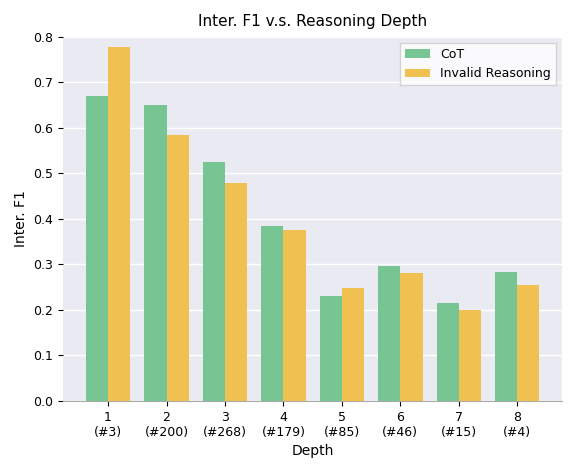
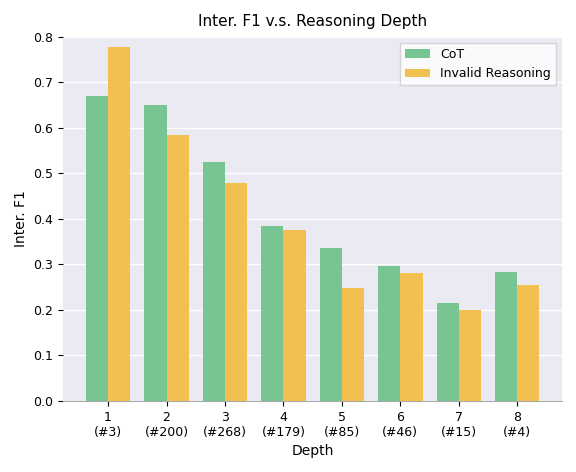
CoT/5 (#85): 0.230 -> 0.335
